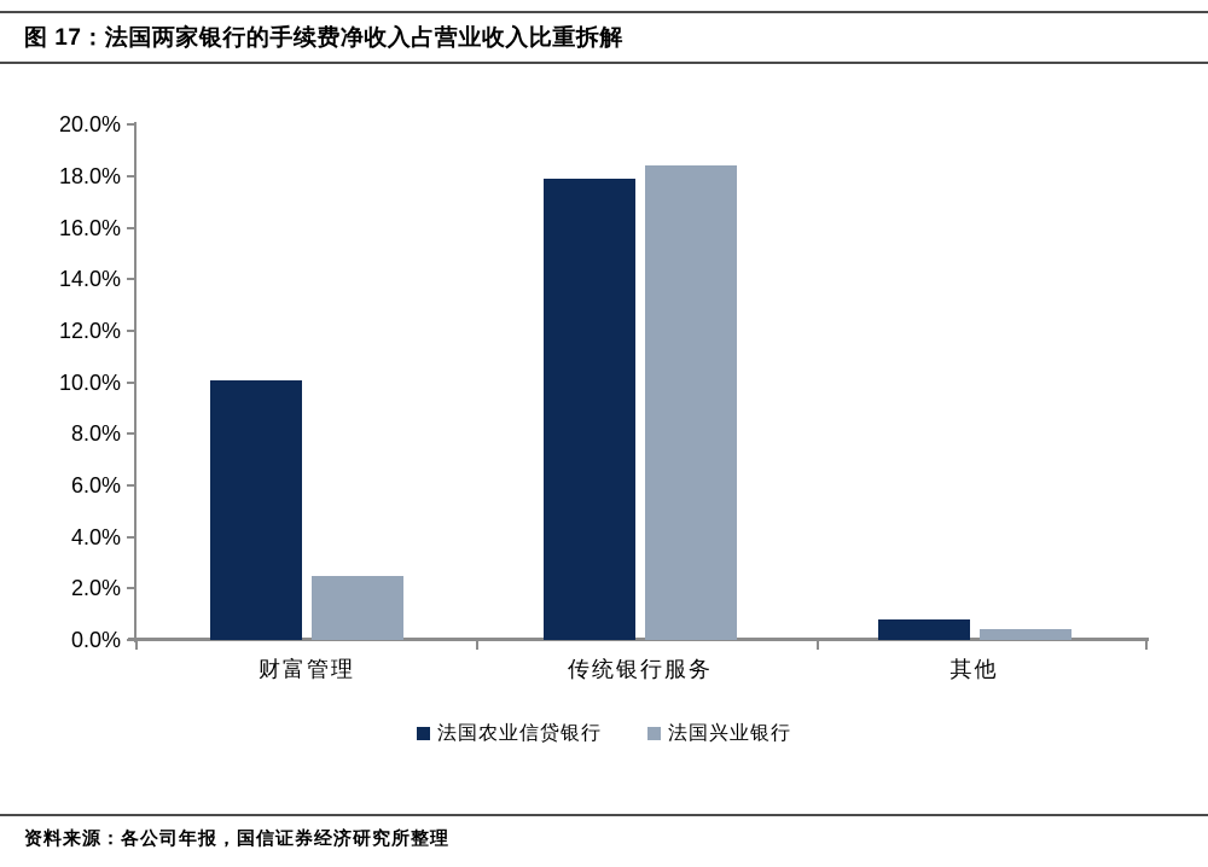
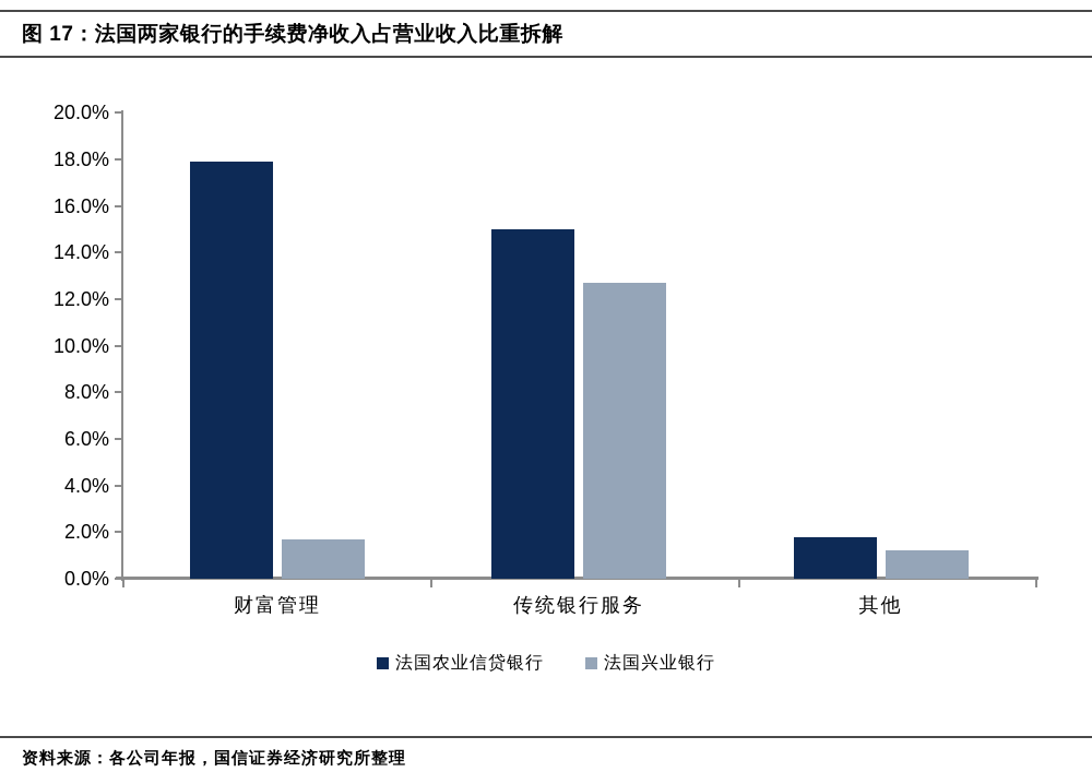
法国农业信贷银行/财富管理: 10.1% -> 17.9%
法国兴业银行/财富管理: 2.5% -> 1.7%
法国农业信贷银行/传统银行服务: 17.9% -> 15.0%
法国兴业银行/传统银行服务: 18.4% -> 12.7%
法国农业信贷银行/其他: 0.8% -> 1.8%
法国兴业银行/其他: 0.4% -> 1.2%
